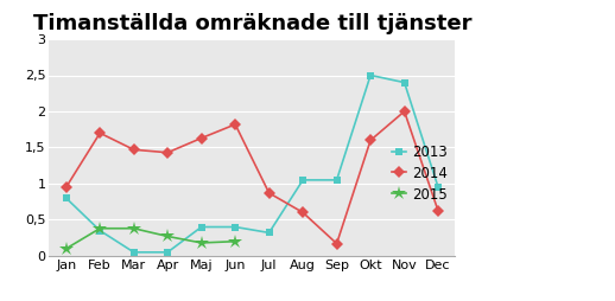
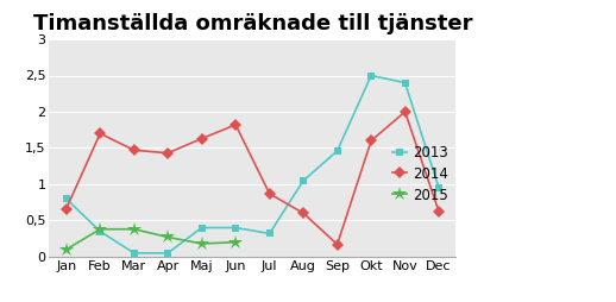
2014/Jan: 0,95 -> 0,66
2013/Sep: 1,05 -> 1,46
